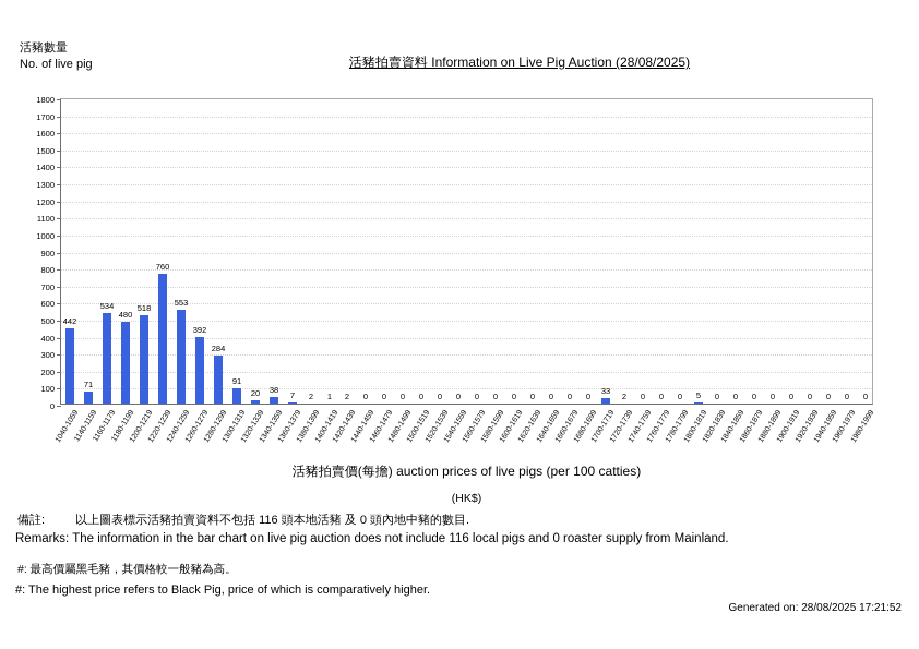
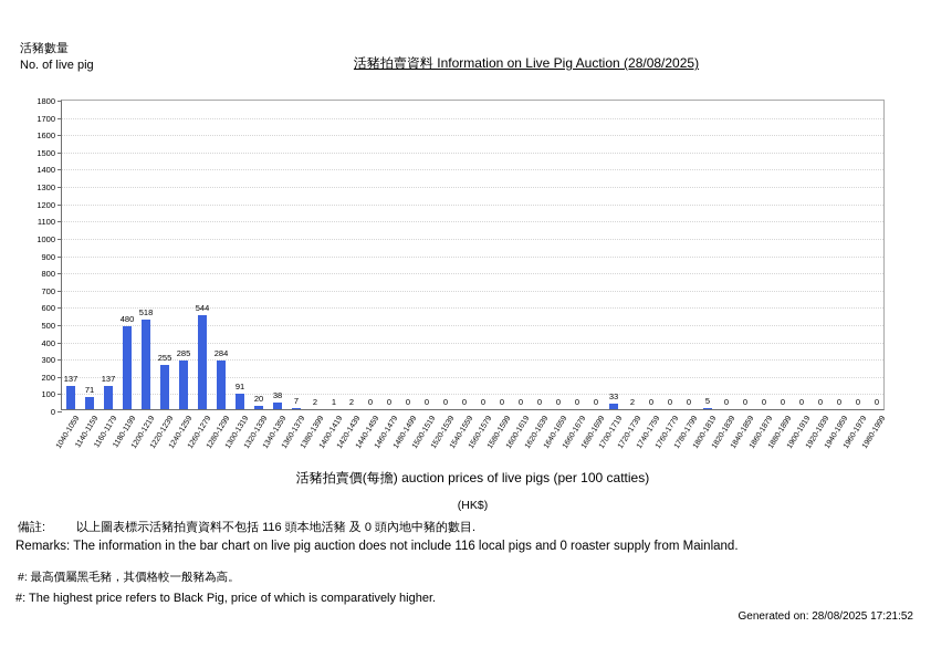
1040-1059: 442 -> 137
1160-1179: 534 -> 137
1220-1239: 760 -> 255
1240-1259: 553 -> 285
1260-1279: 392 -> 544
